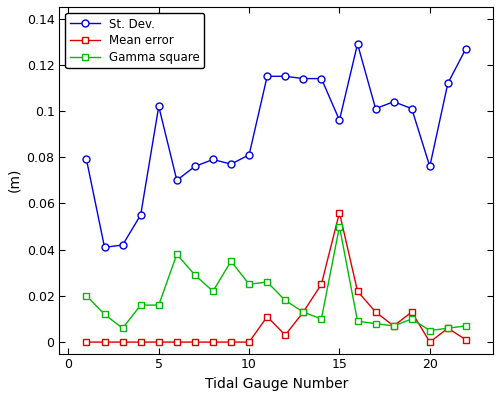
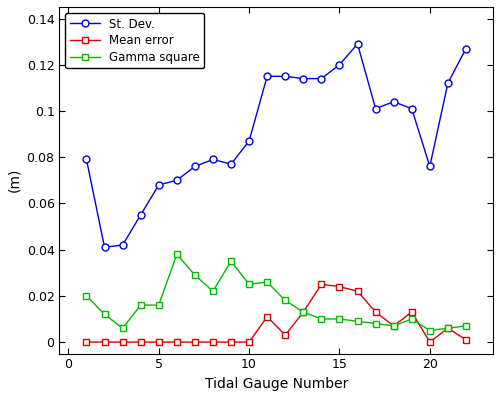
St. Dev./5: 0.102 -> 0.068
St. Dev./10: 0.081 -> 0.087
St. Dev./15: 0.096 -> 0.120
Mean error/15: 0.056 -> 0.024
Gamma square/15: 0.050 -> 0.010
